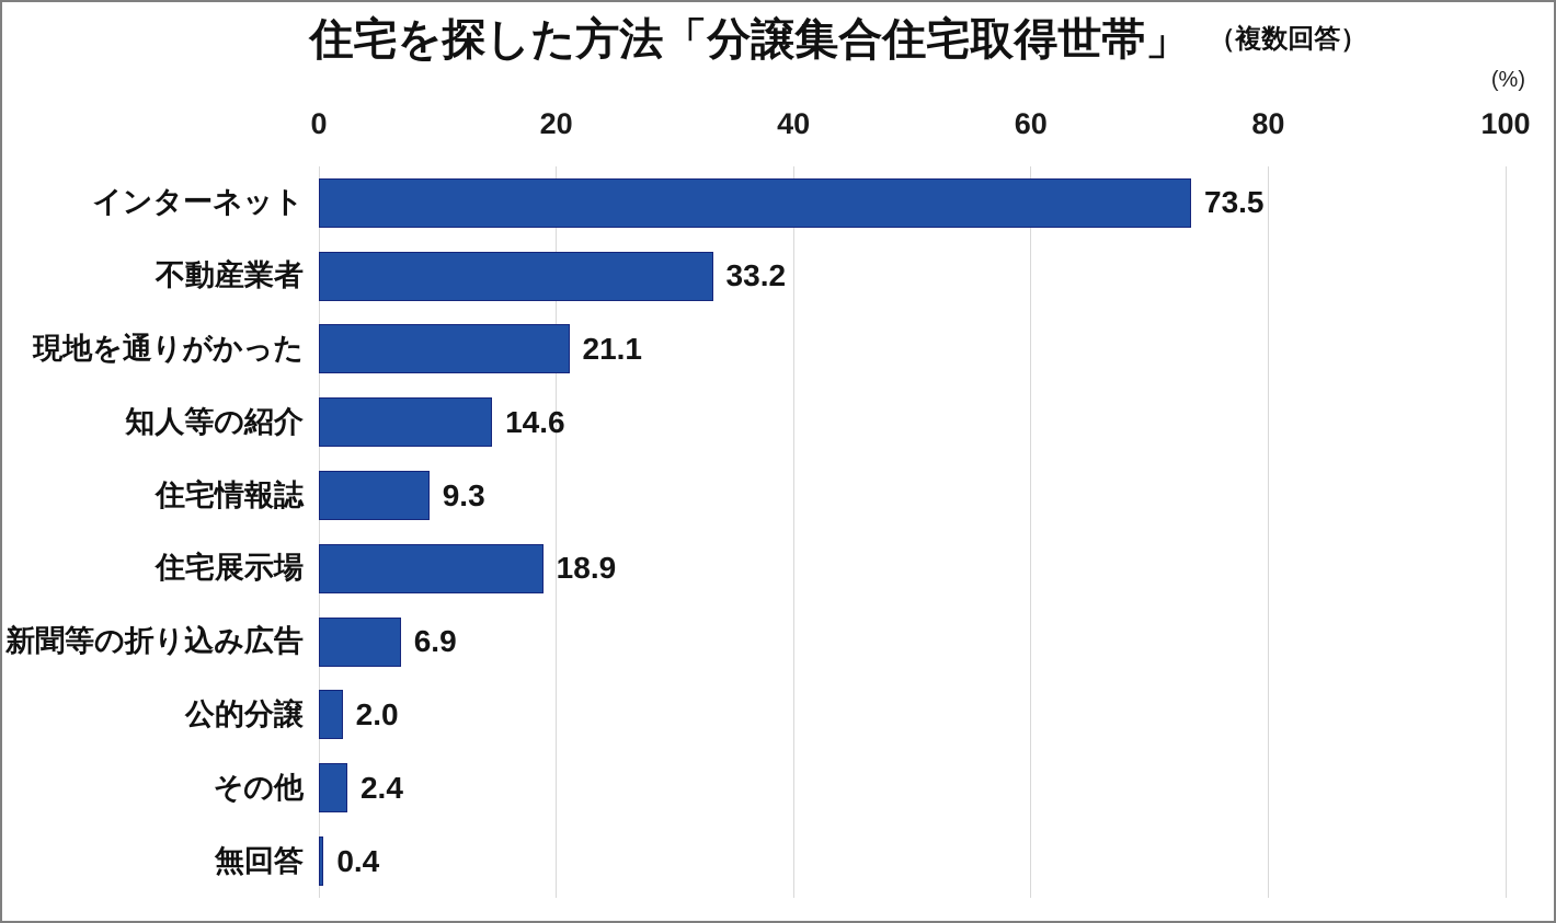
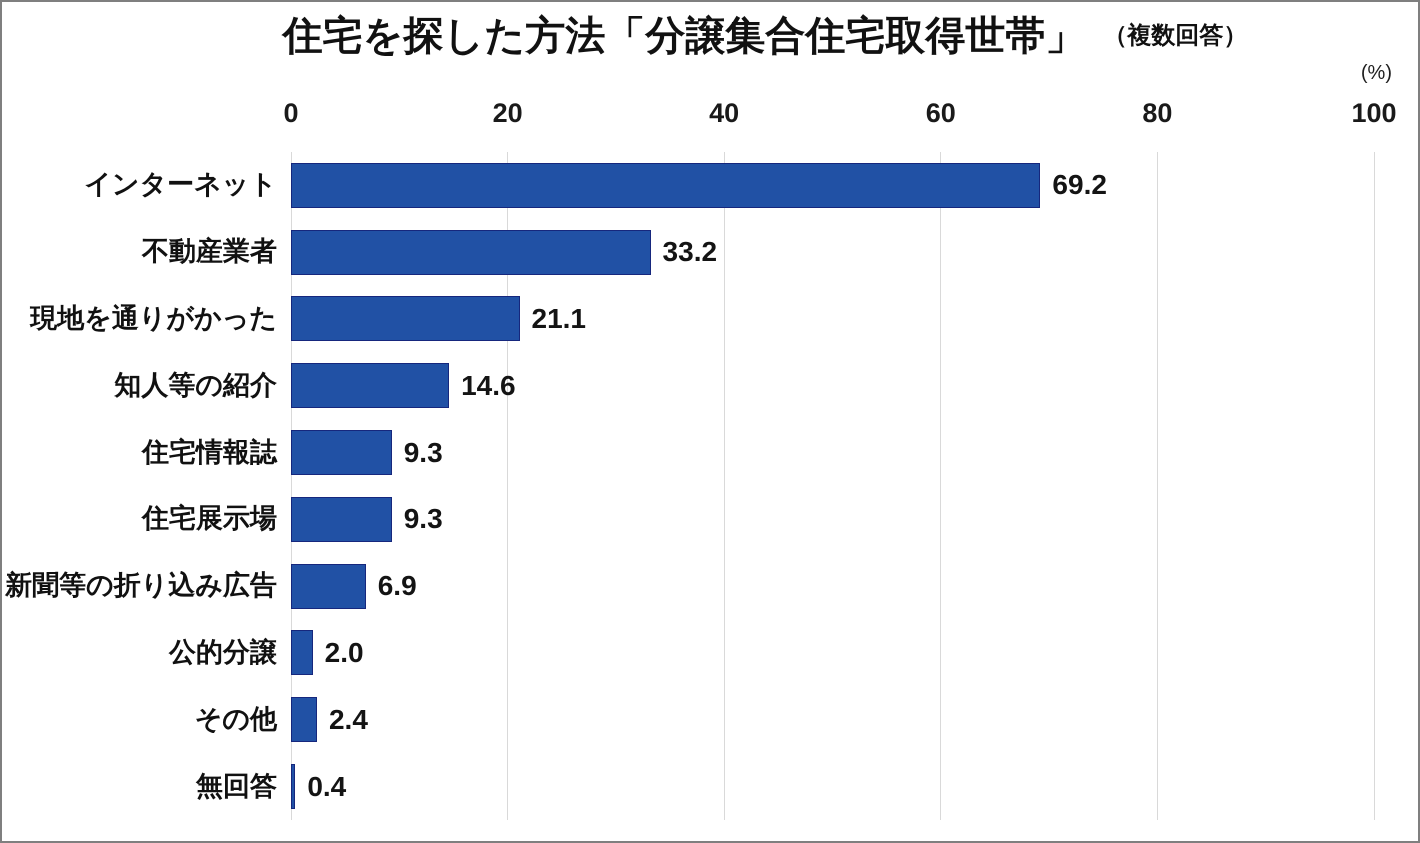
インターネット: 73.5 -> 69.2
住宅展示場: 18.9 -> 9.3
